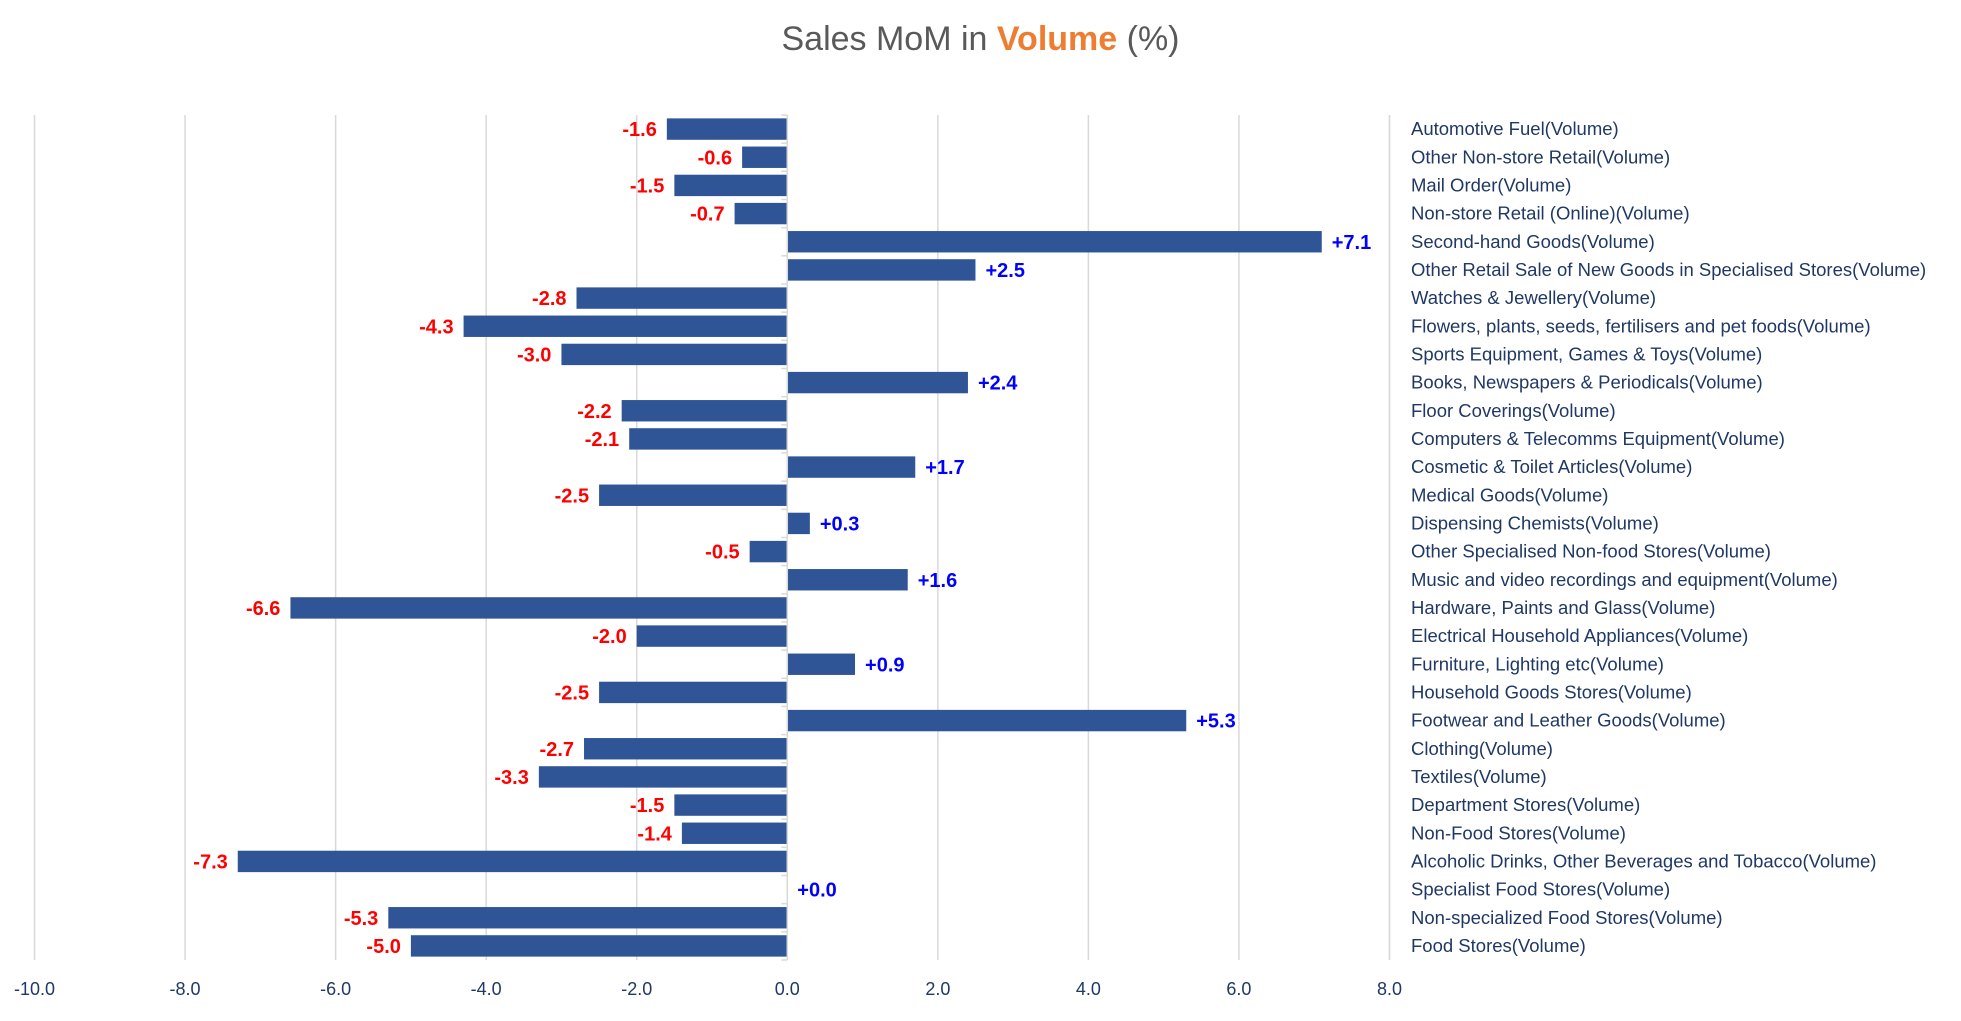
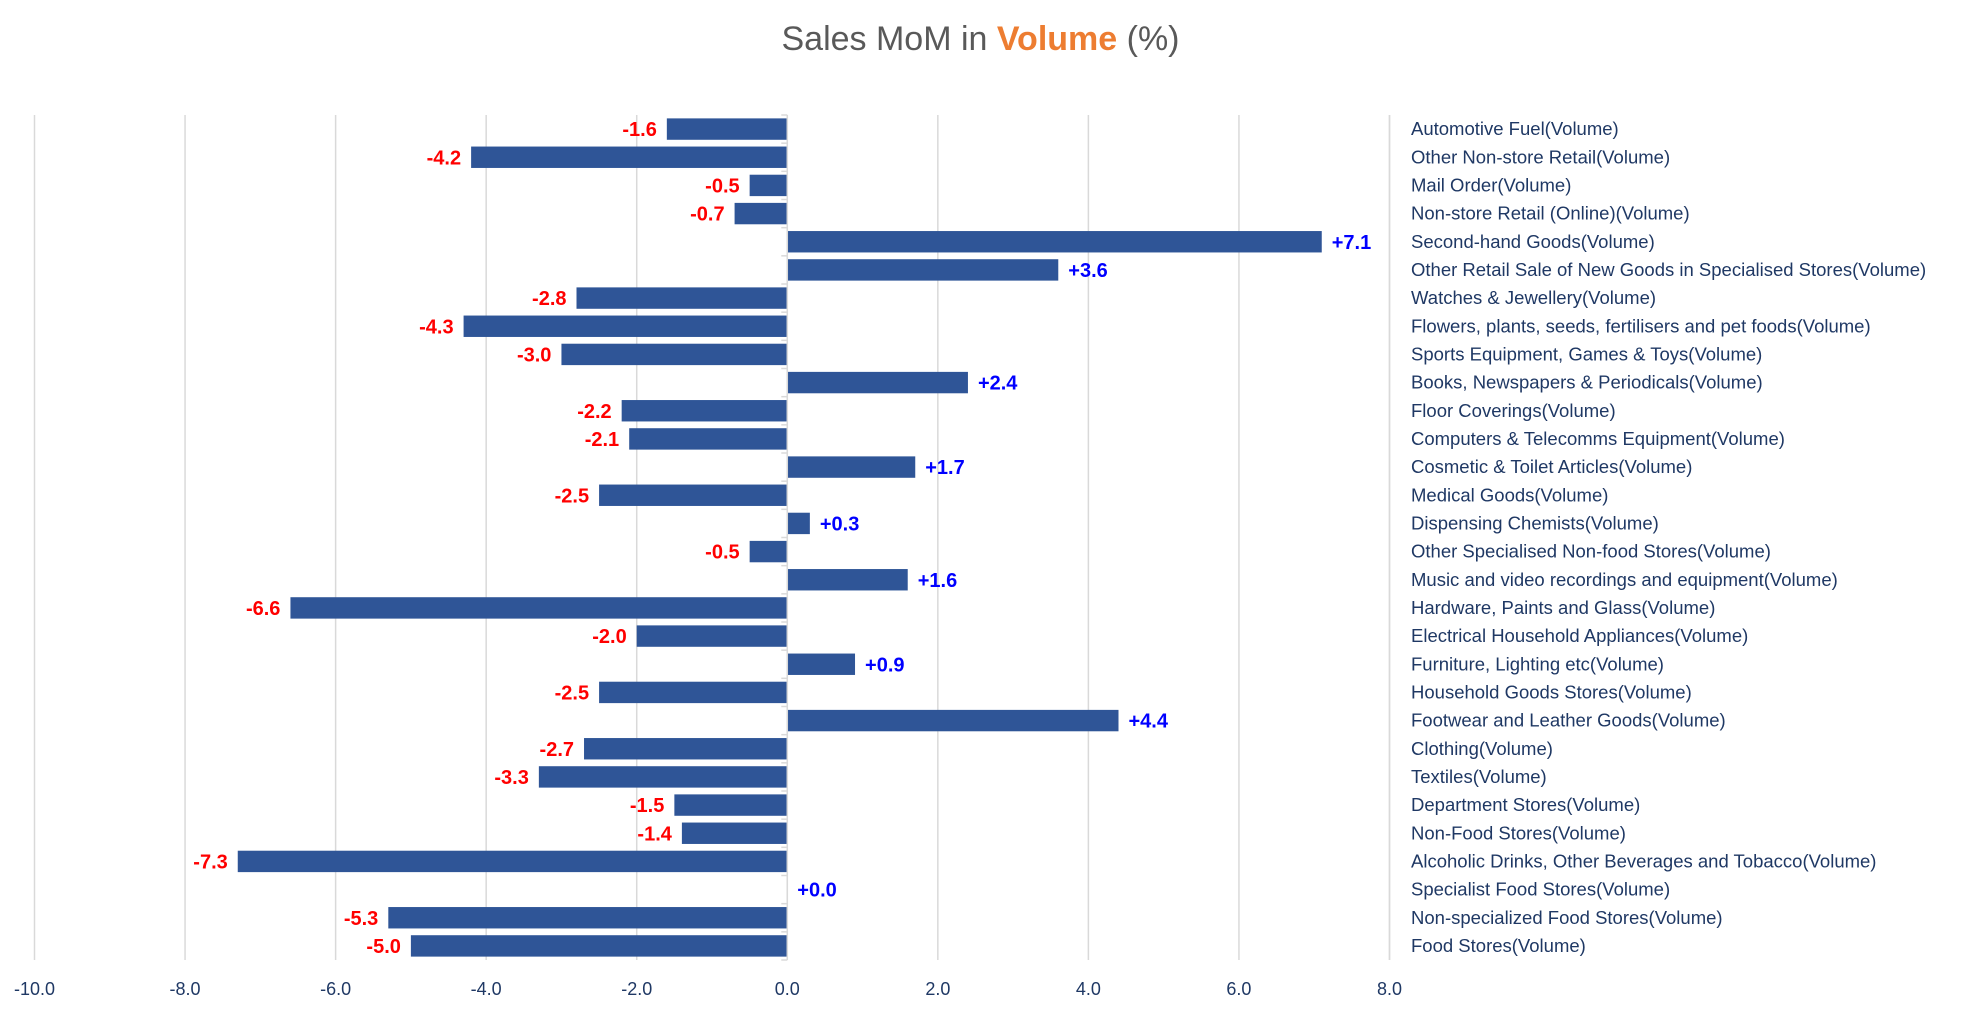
Other Non-store Retail(Volume): -0.6 -> -4.2
Mail Order(Volume): -1.5 -> -0.5
Other Retail Sale of New Goods in Specialised Stores(Volume): +2.5 -> +3.6
Footwear and Leather Goods(Volume): +5.3 -> +4.4
